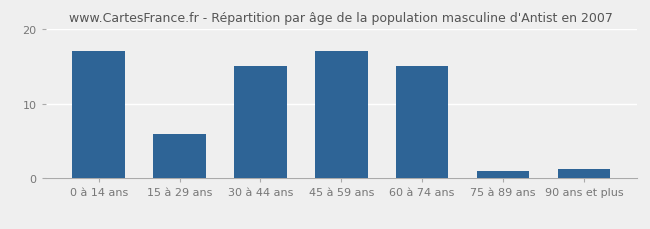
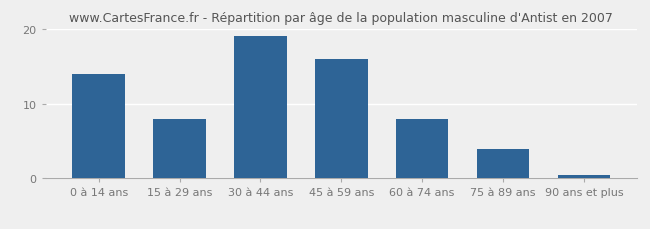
0 à 14 ans: 17.0 -> 14.0
15 à 29 ans: 6.0 -> 8.0
30 à 44 ans: 15.0 -> 19.0
45 à 59 ans: 17.0 -> 16.0
60 à 74 ans: 15.0 -> 8.0
75 à 89 ans: 1.0 -> 4.0
90 ans et plus: 1.2 -> 0.5
